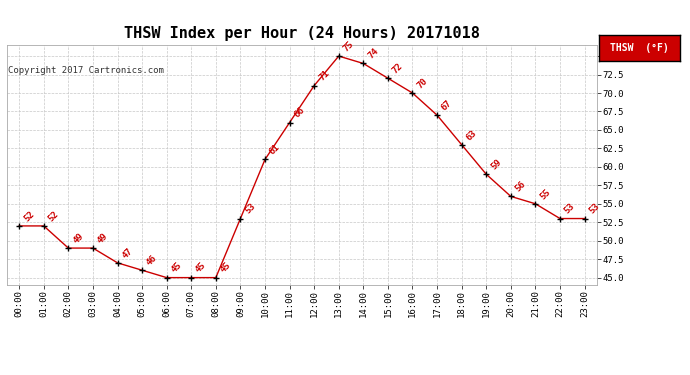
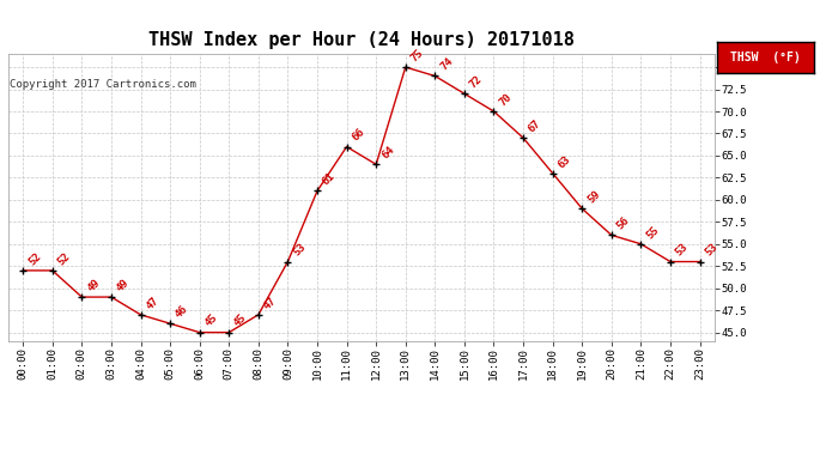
08:00: 45 -> 47
12:00: 71 -> 64
